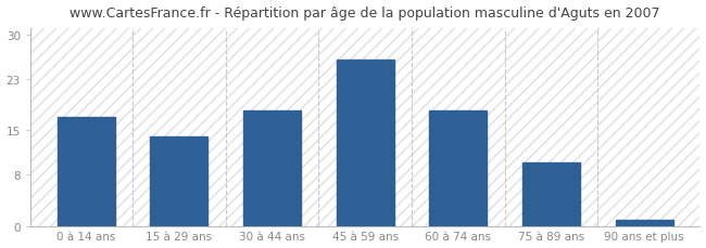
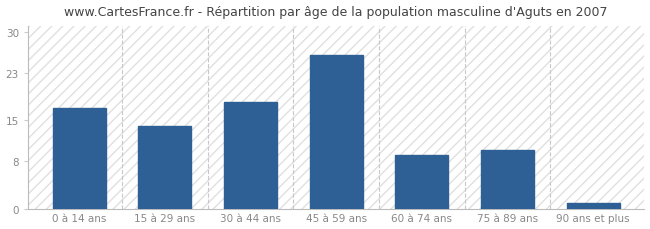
60 à 74 ans: 18 -> 9
